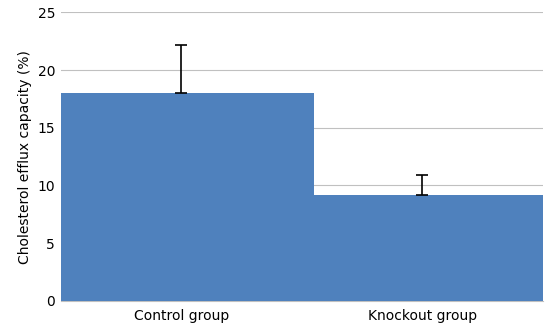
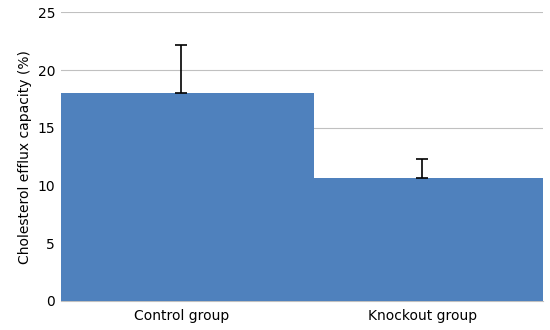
Knockout group: 9.2 -> 10.6
